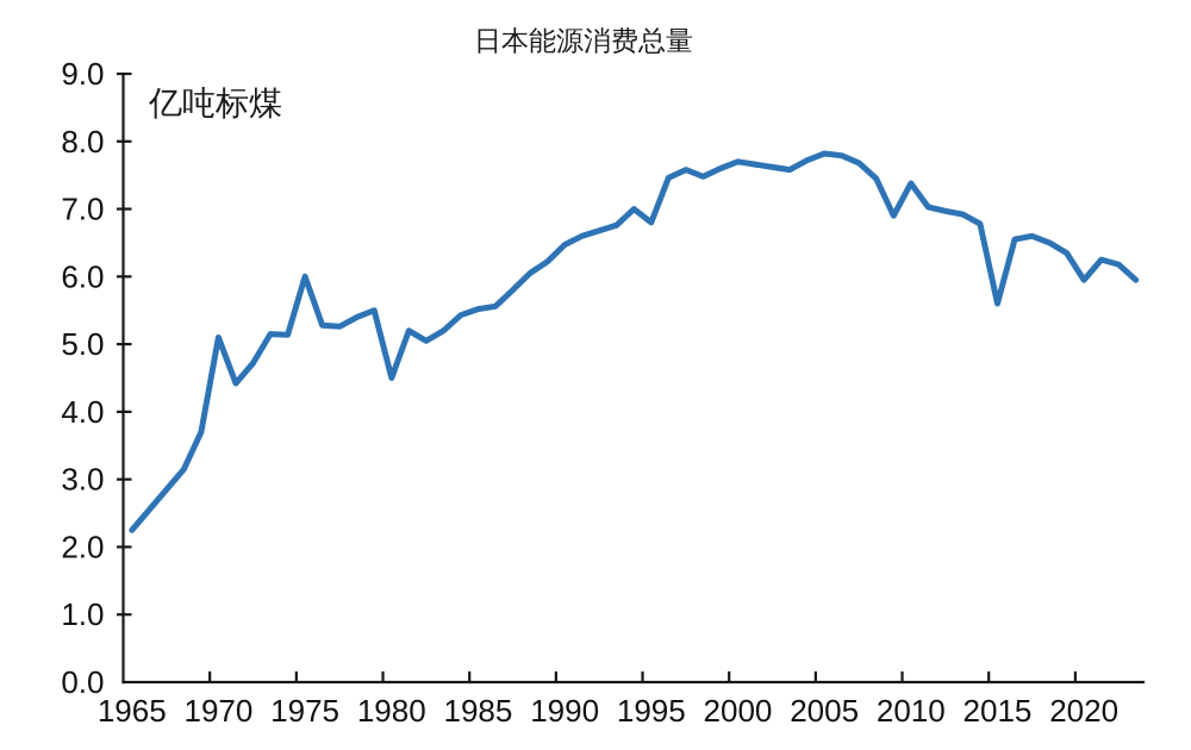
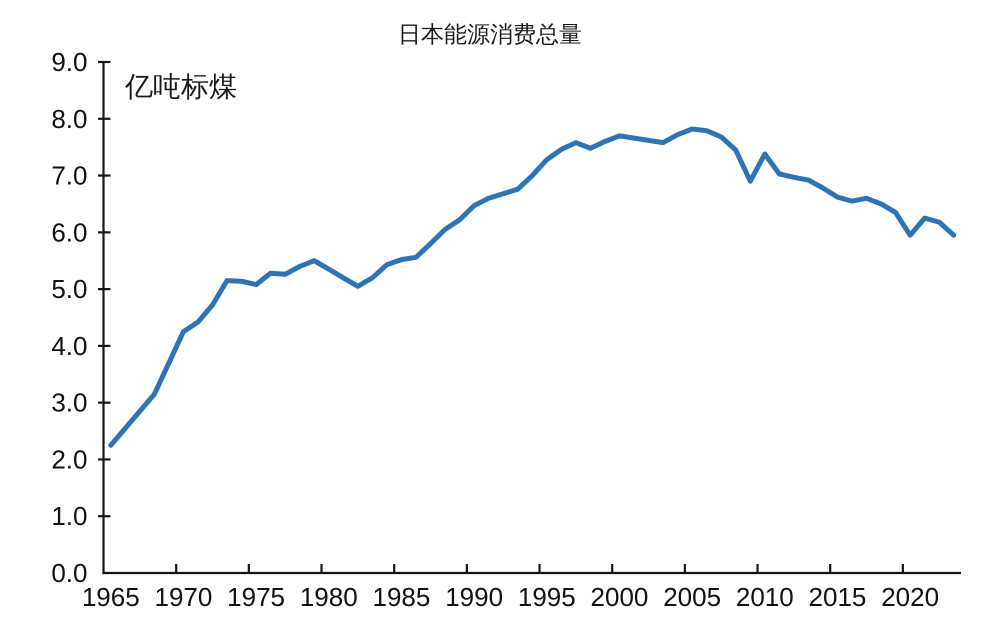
1970: 5.1 -> 4.2
1975: 6.0 -> 5.1
1980: 4.5 -> 5.3
1995: 6.8 -> 7.3
2015: 5.6 -> 6.6
